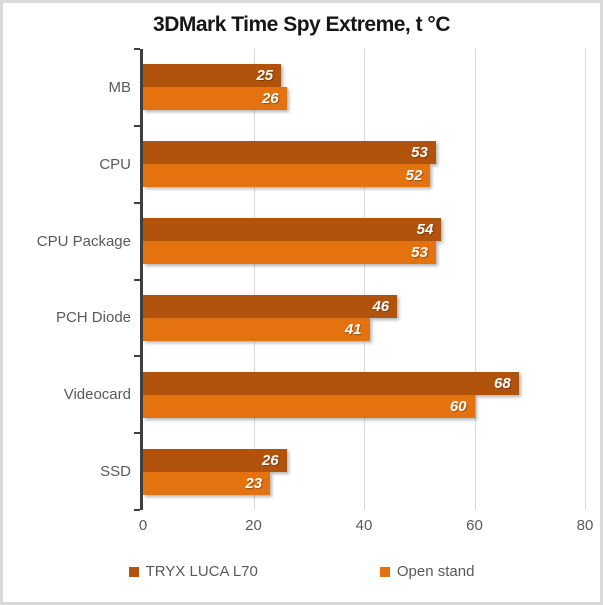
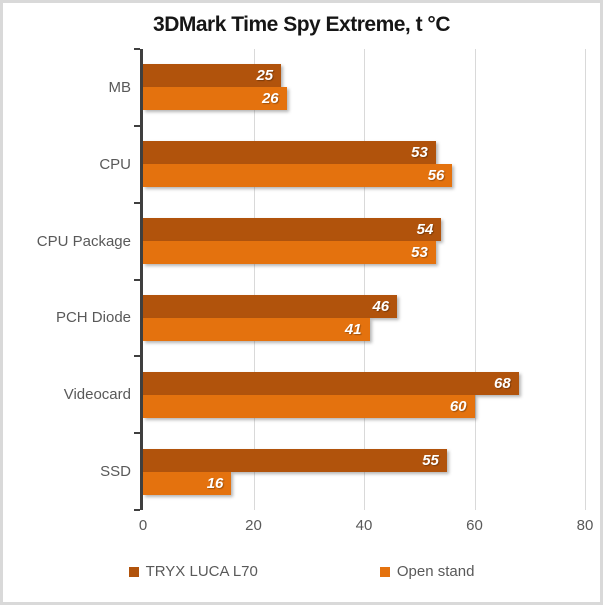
Open stand/CPU: 52 -> 56
TRYX LUCA L70/SSD: 26 -> 55
Open stand/SSD: 23 -> 16
